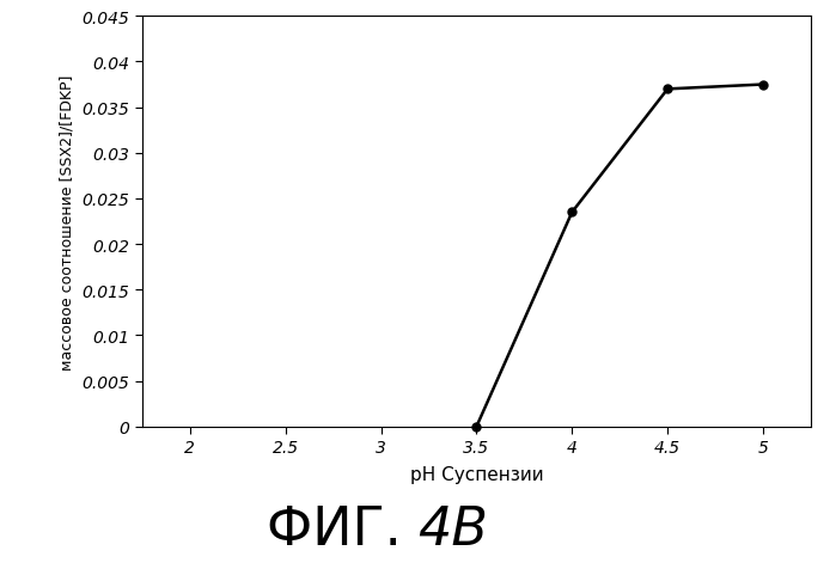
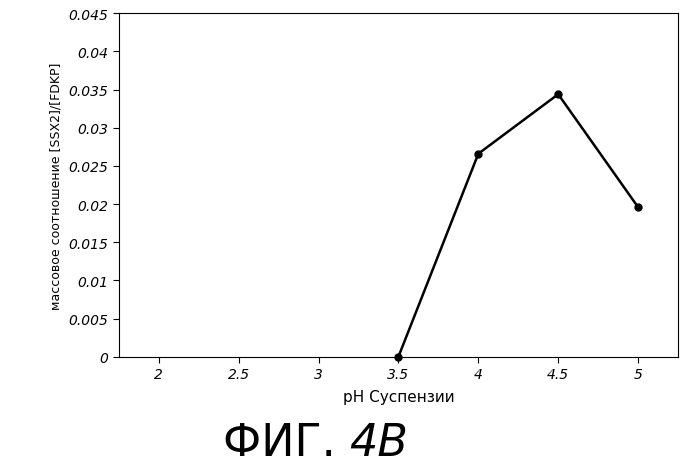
4: 0.0235 -> 0.0266
4.5: 0.0370 -> 0.0344
5: 0.0375 -> 0.0196
